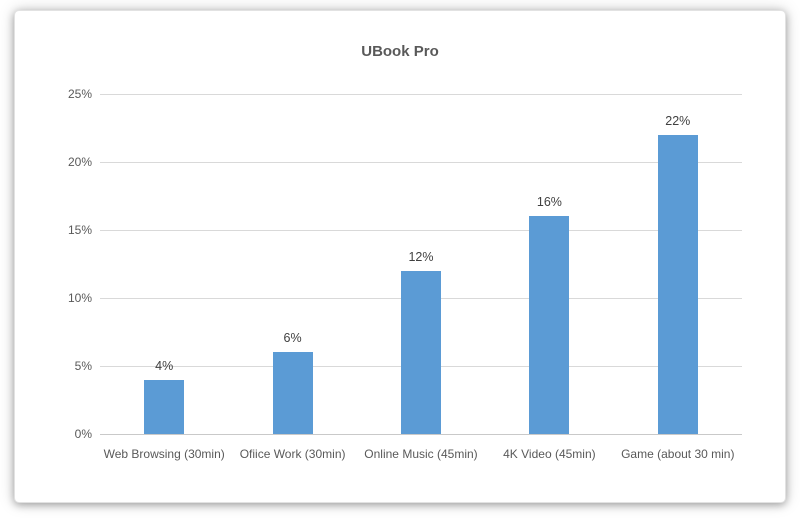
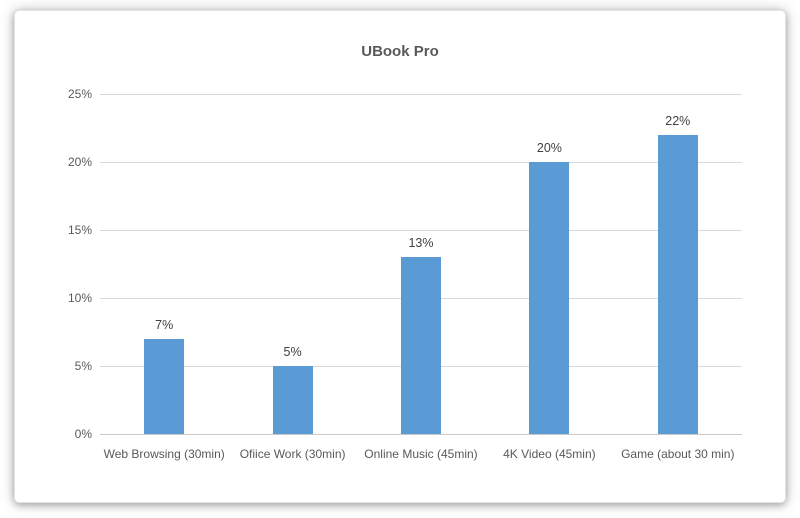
Web Browsing (30min): 4% -> 7%
Ofiice Work (30min): 6% -> 5%
Online Music (45min): 12% -> 13%
4K Video (45min): 16% -> 20%
